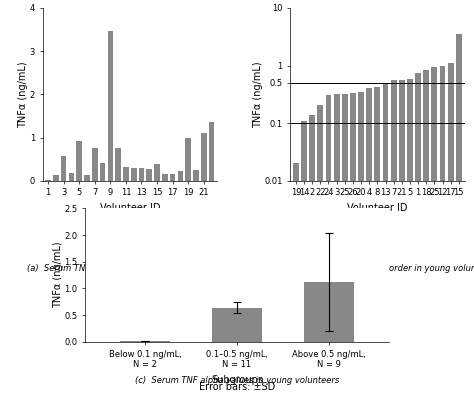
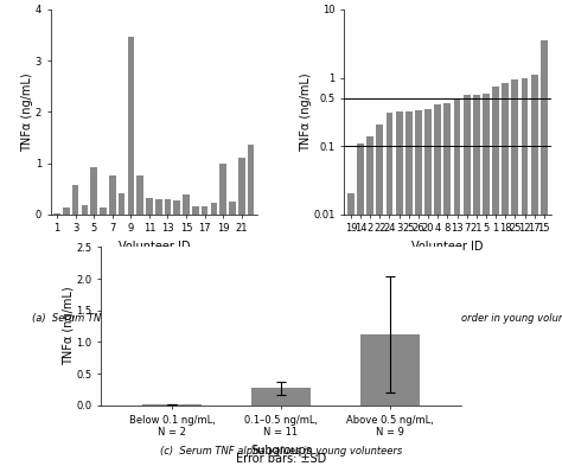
0.1–0.5 ng/mL, N = 11: 0.64 -> 0.27
